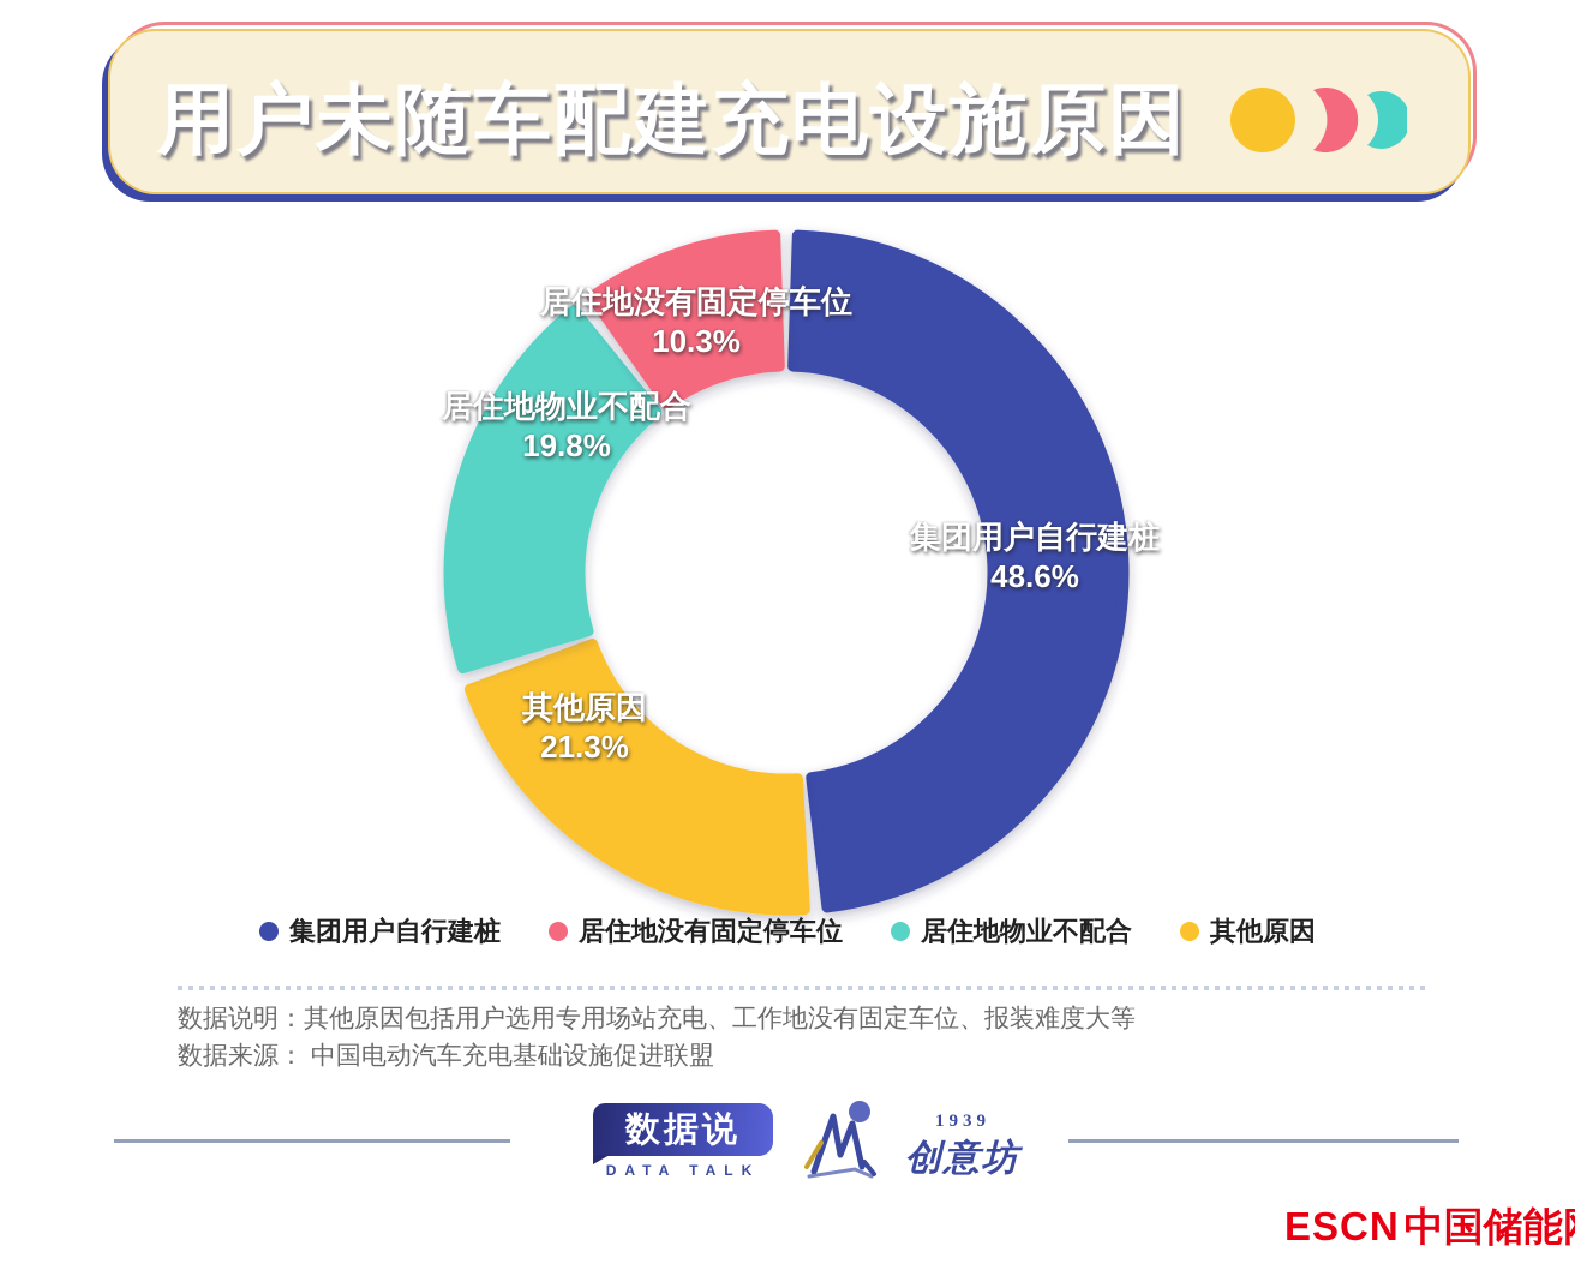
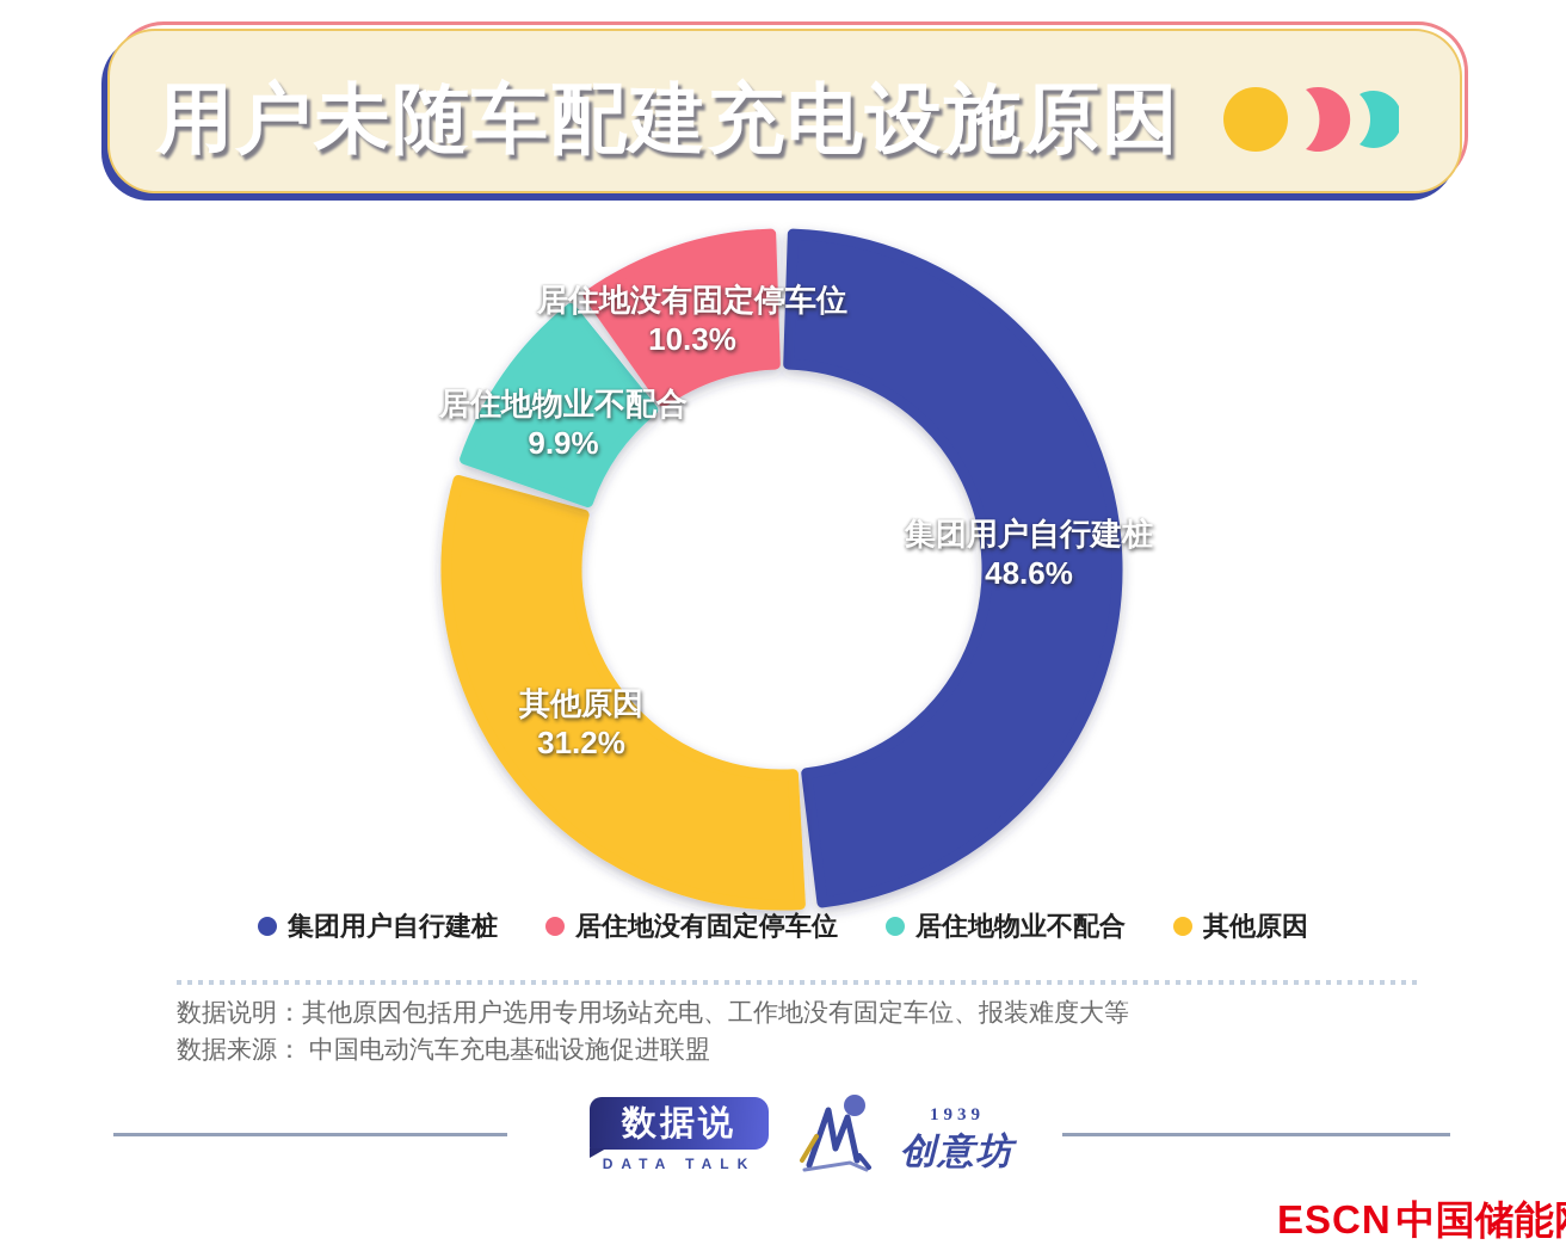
其他原因: 21.3% -> 31.2%
居住地物业不配合: 19.8% -> 9.9%
